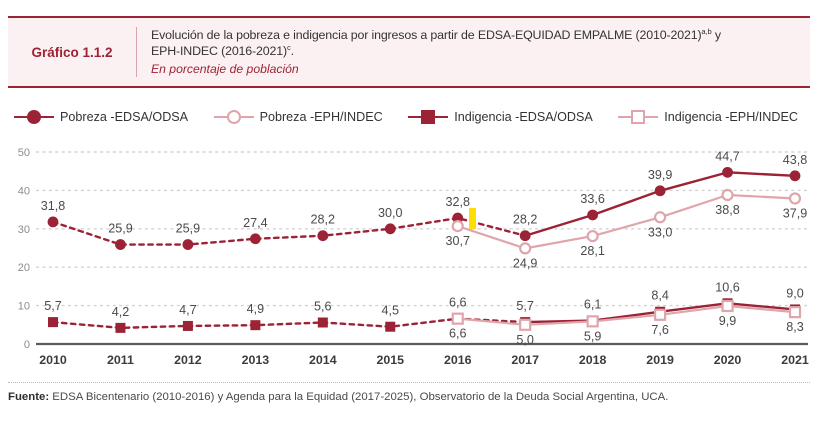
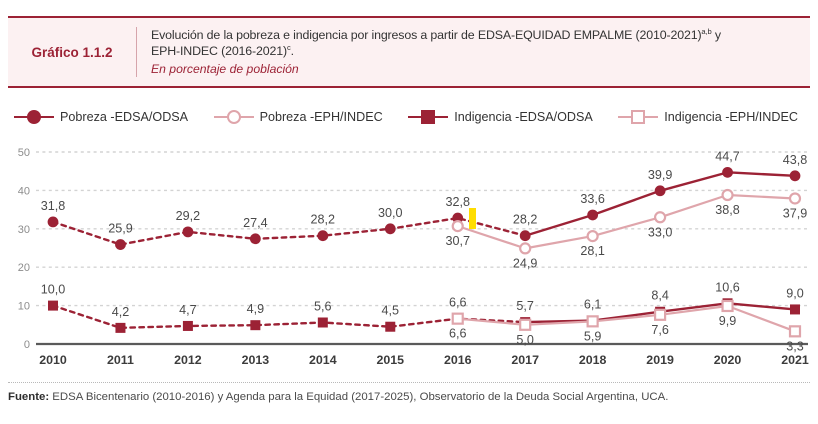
Indigencia -EDSA/ODSA/2010: 5,7 -> 10,0
Pobreza -EDSA/ODSA/2012: 25,9 -> 29,2
Indigencia -EPH/INDEC/2021: 8,3 -> 3,3
